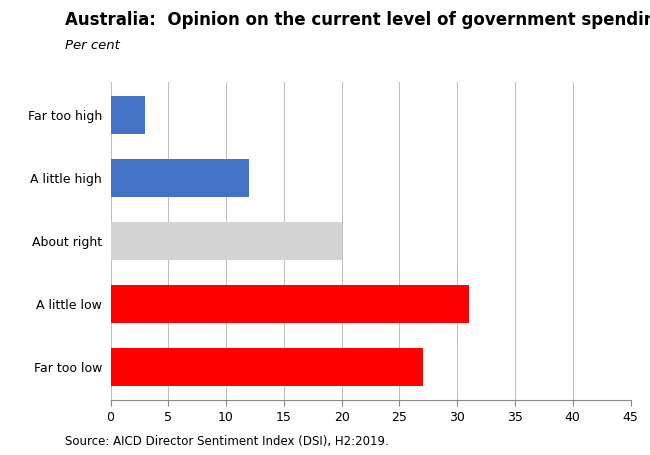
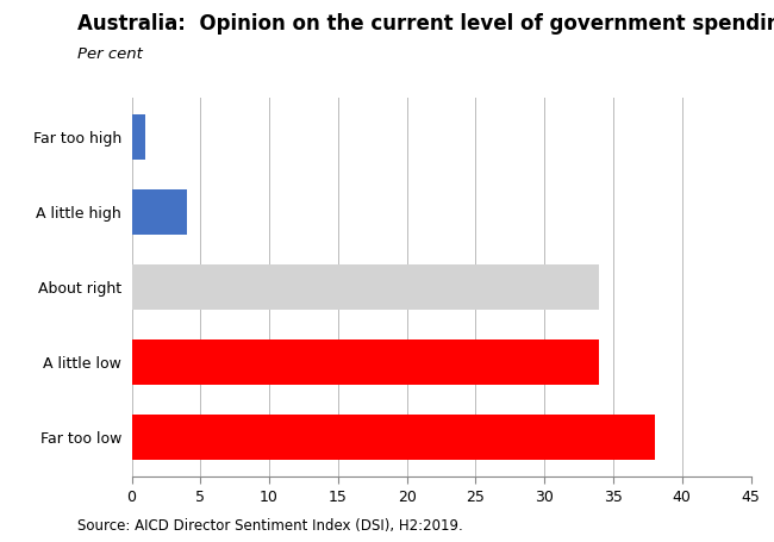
Far too high: 3 -> 1
A little high: 12 -> 4
About right: 20 -> 34
A little low: 31 -> 34
Far too low: 27 -> 38
